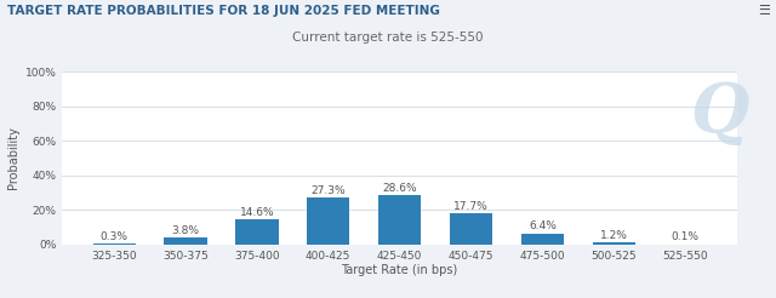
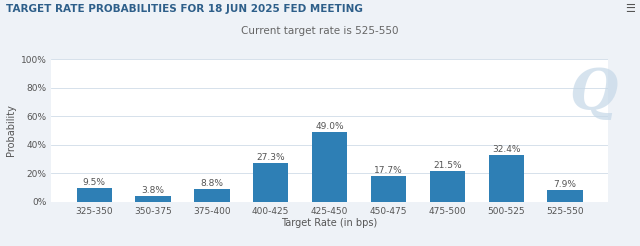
325-350: 0.3% -> 9.5%
375-400: 14.6% -> 8.8%
425-450: 28.6% -> 49.0%
475-500: 6.4% -> 21.5%
500-525: 1.2% -> 32.4%
525-550: 0.1% -> 7.9%
